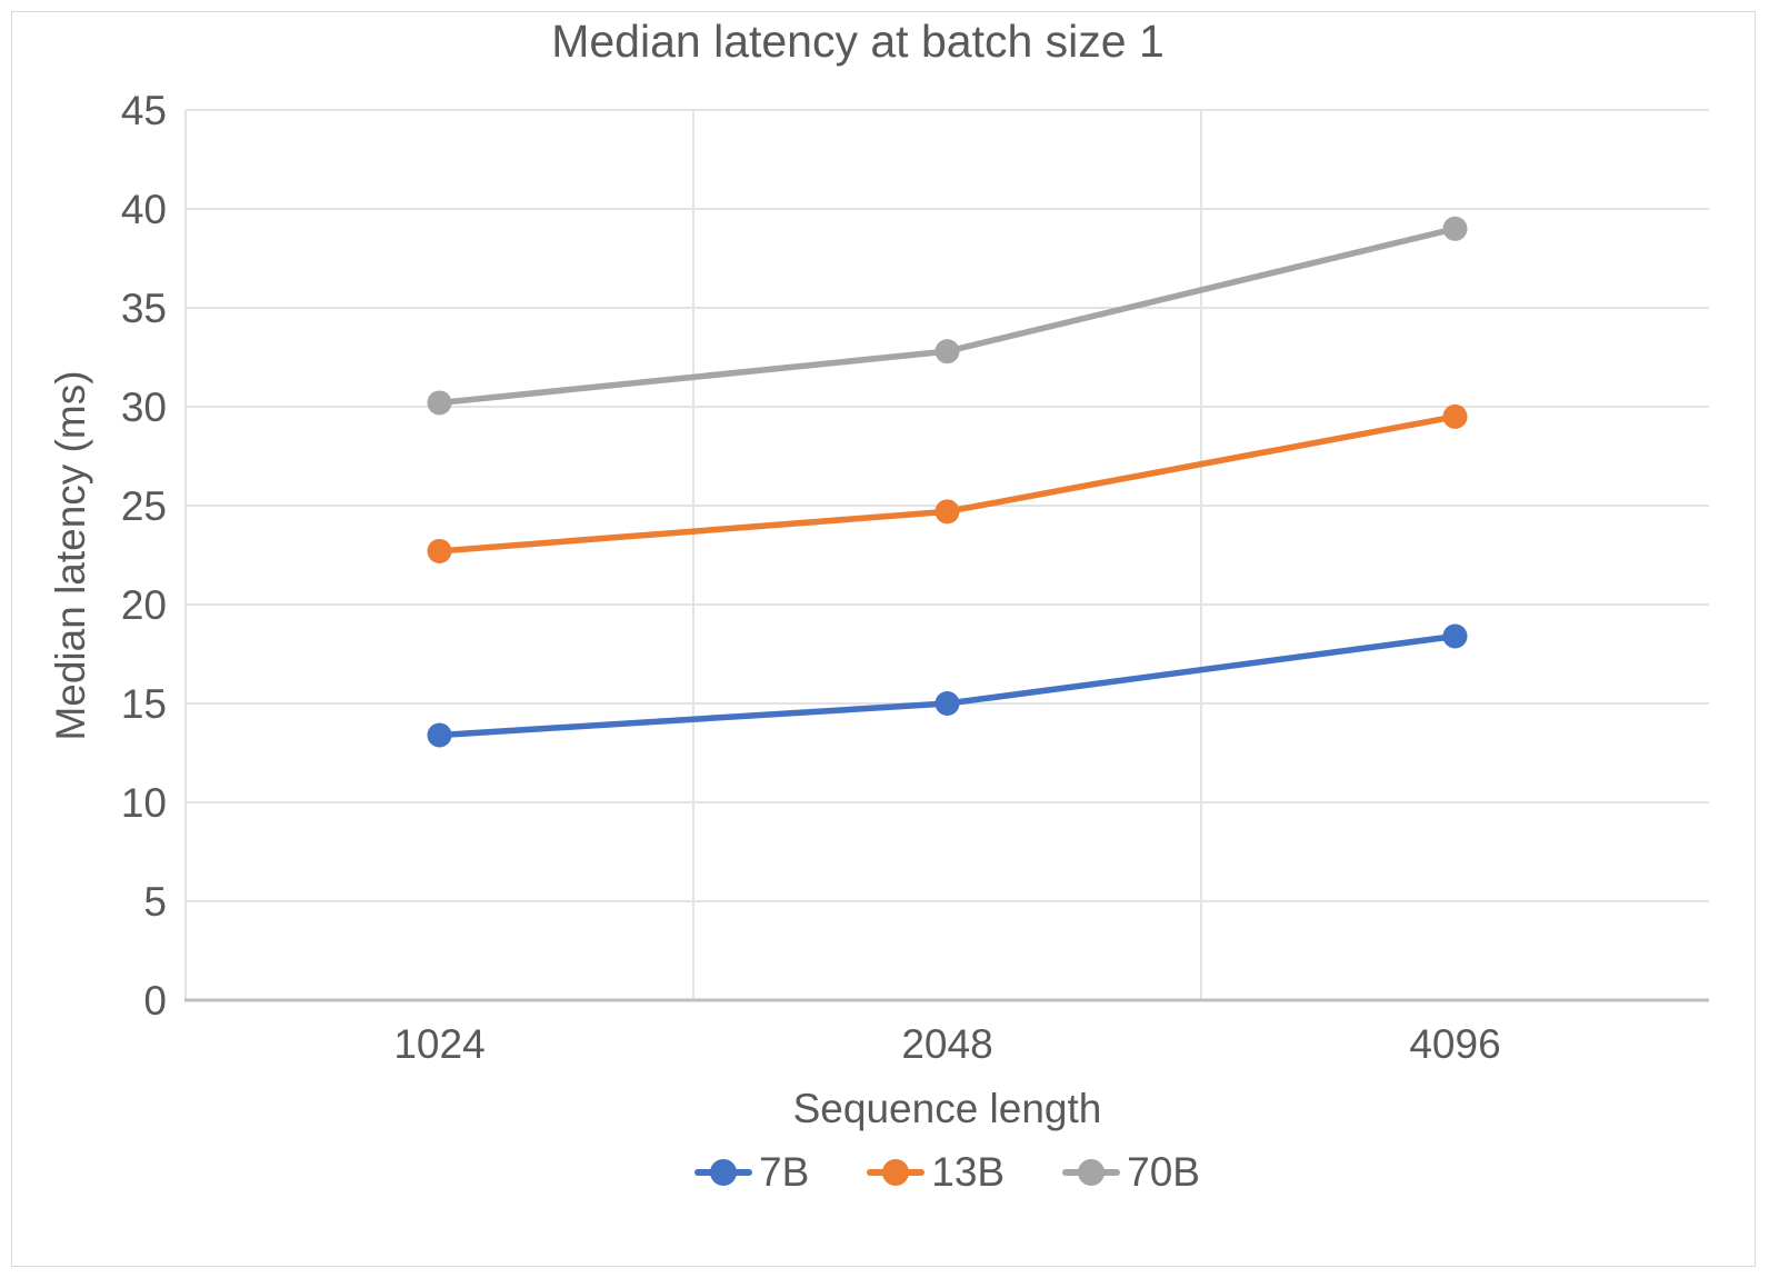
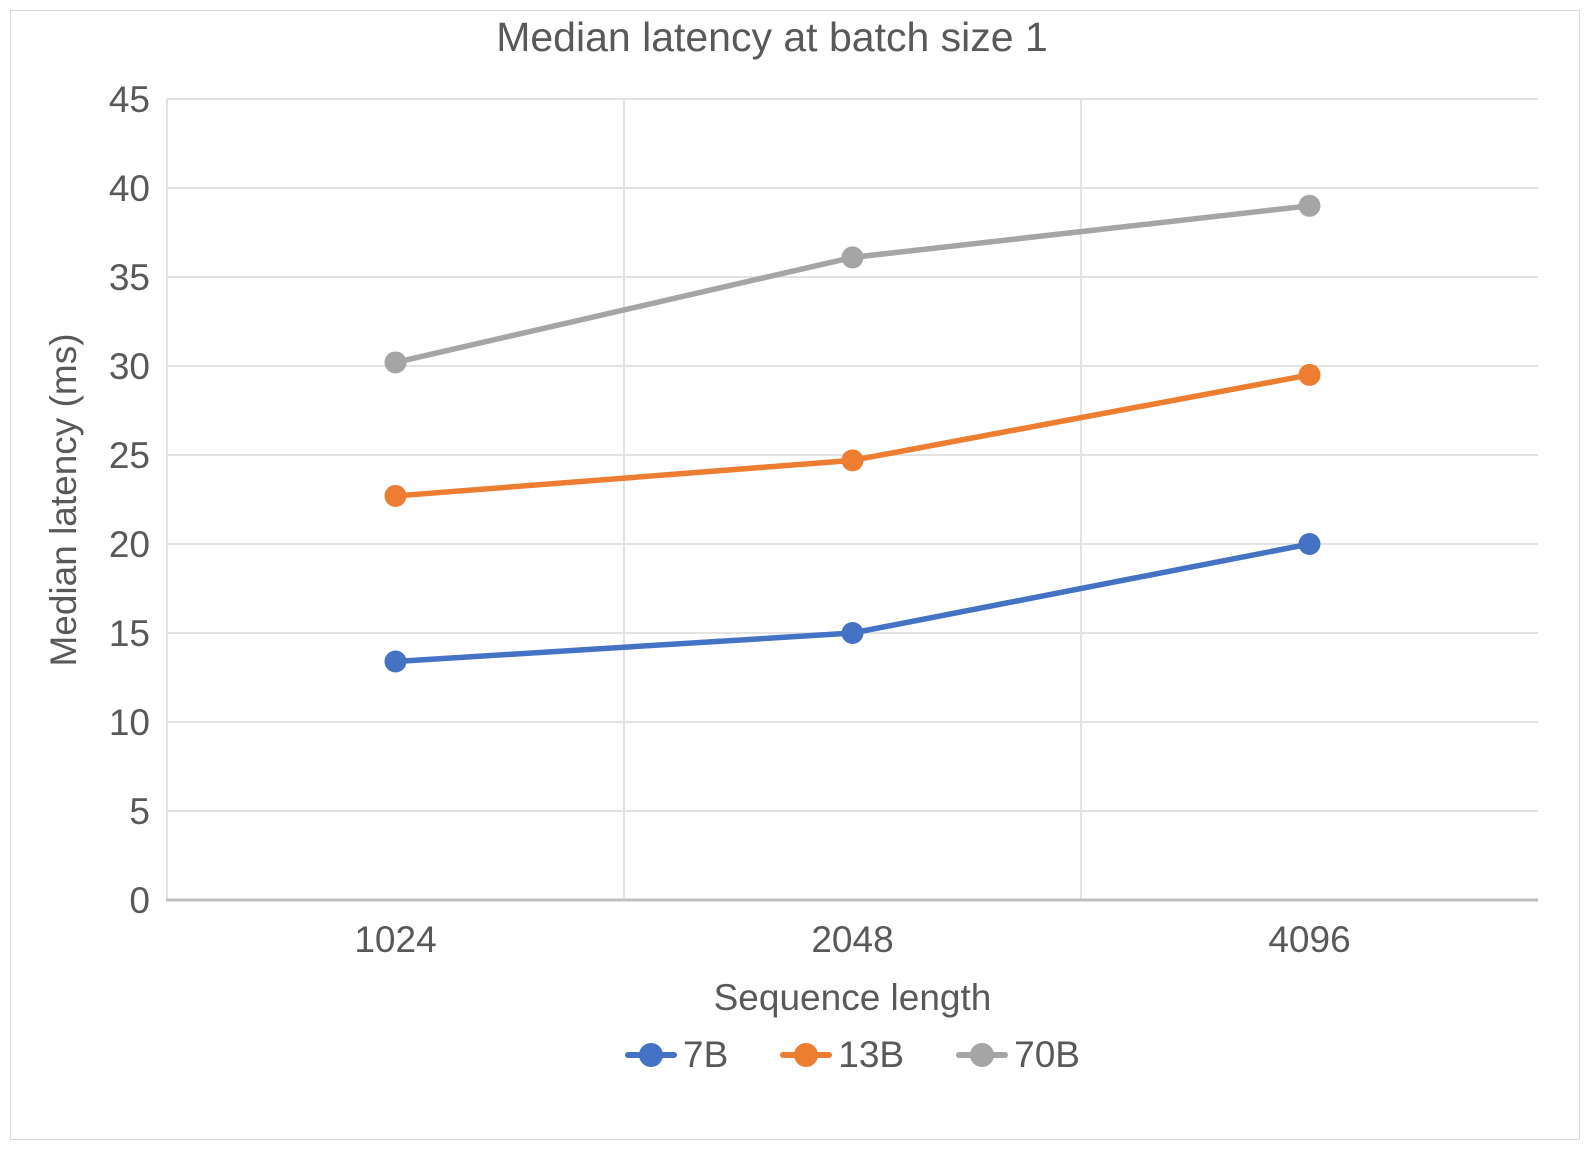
70B/2048: 32.8 -> 36.1
7B/4096: 18.4 -> 20.0
